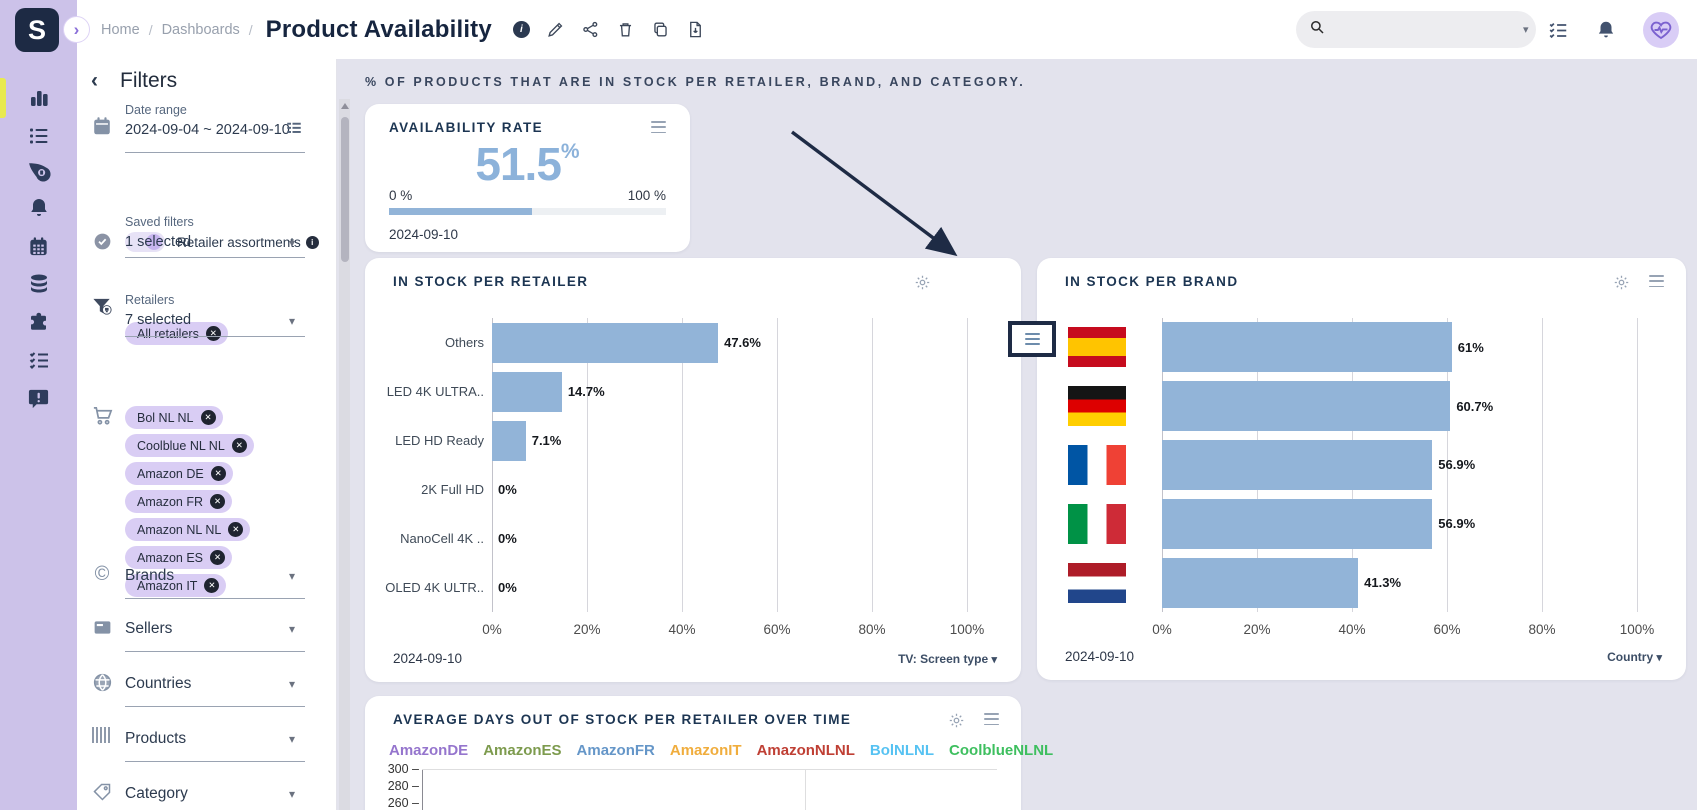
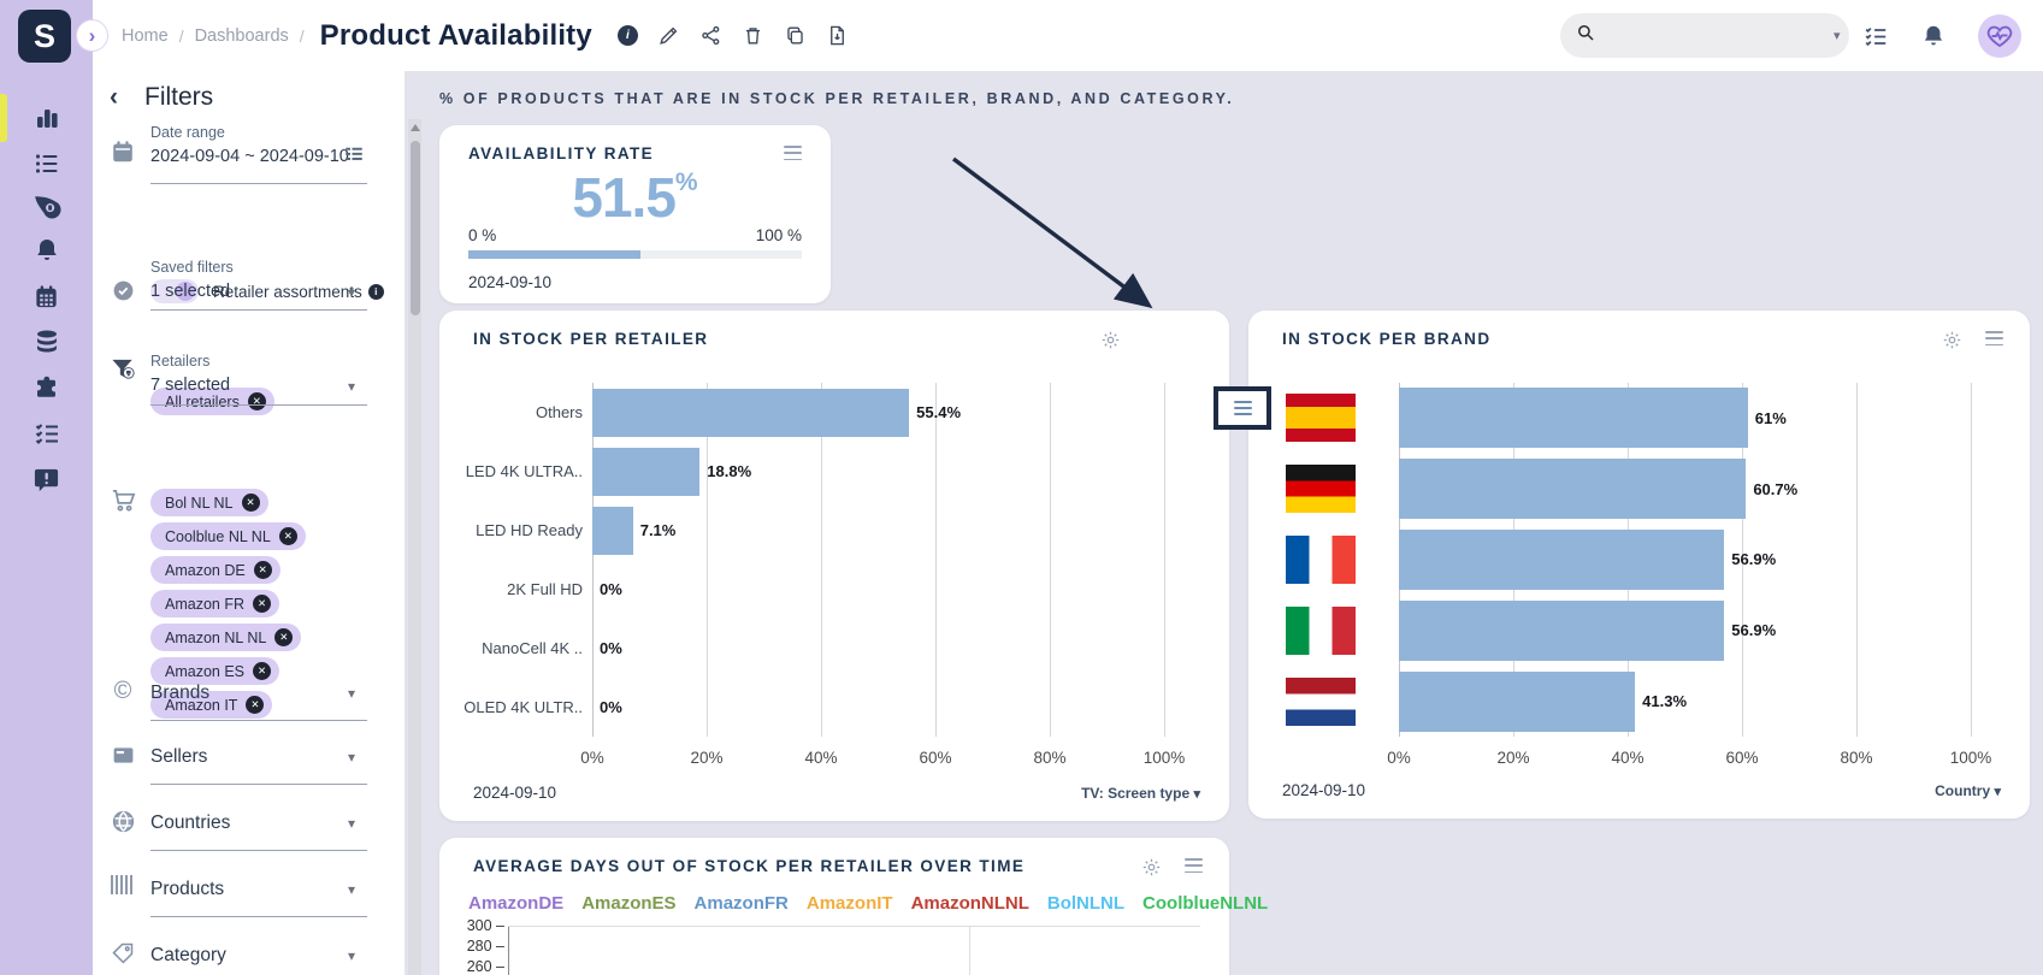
IN STOCK PER RETAILER/Others: 47.6% -> 55.4%
IN STOCK PER RETAILER/LED 4K ULTRA..: 14.7% -> 18.8%
